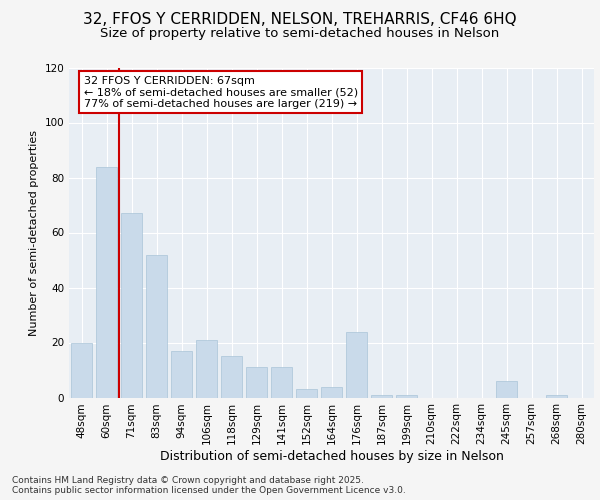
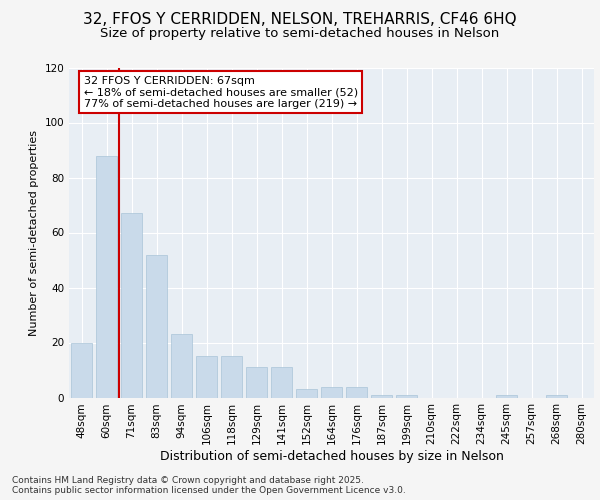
60sqm: 84 -> 88
94sqm: 17 -> 23
106sqm: 21 -> 15
176sqm: 24 -> 4
245sqm: 6 -> 1
